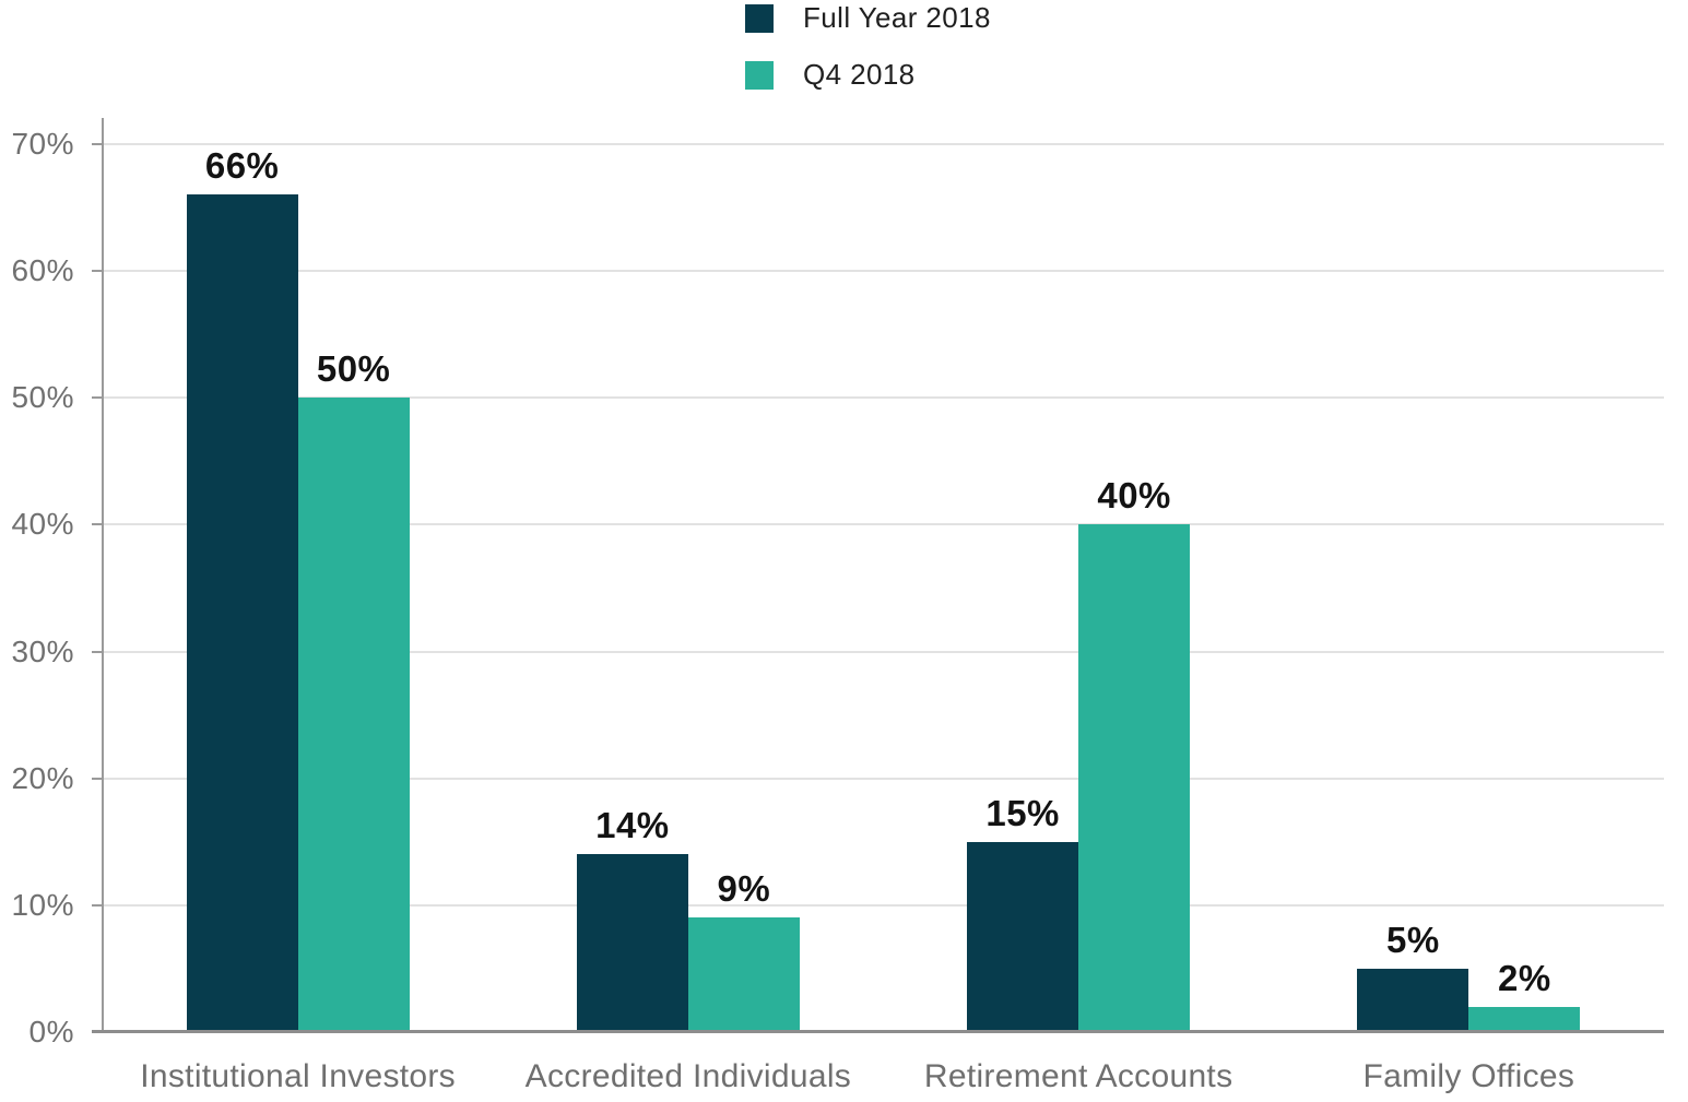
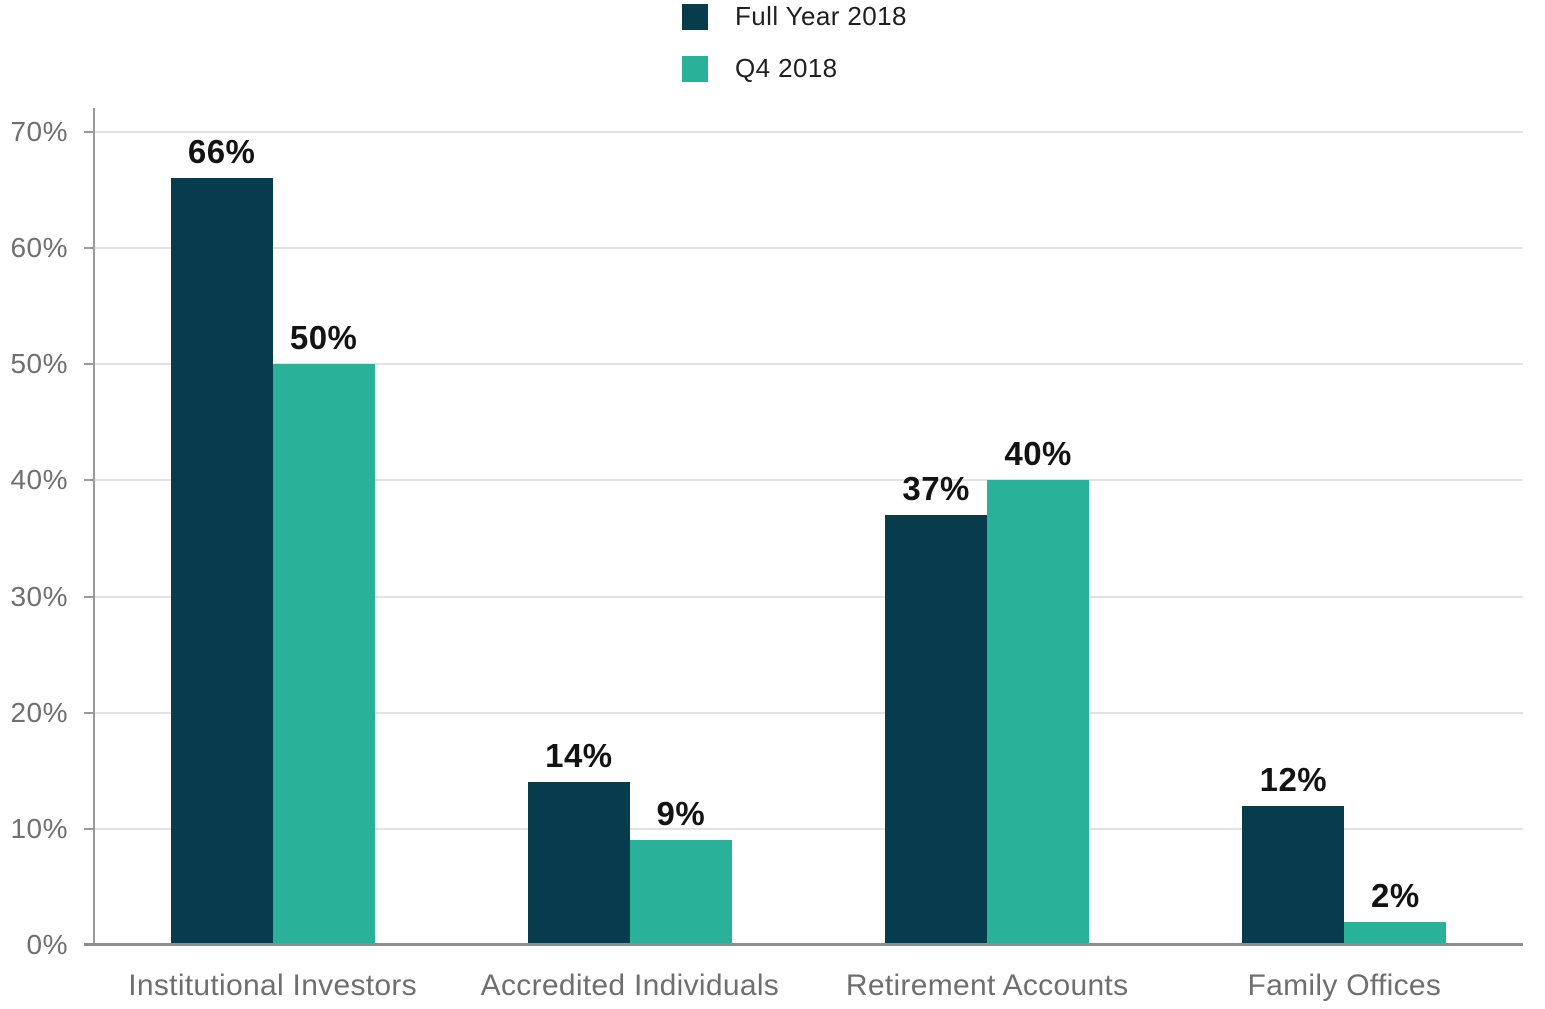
Full Year 2018/Retirement Accounts: 15% -> 37%
Full Year 2018/Family Offices: 5% -> 12%
